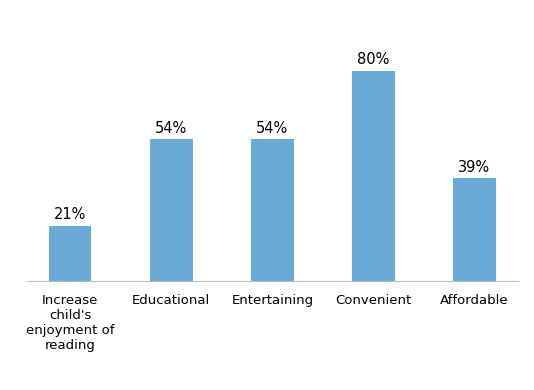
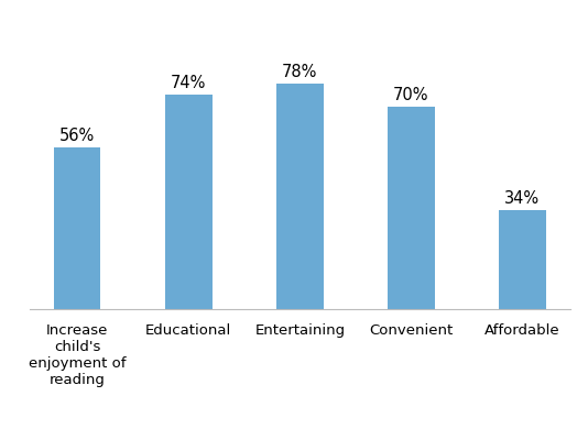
Increase child's enjoyment of reading: 21% -> 56%
Educational: 54% -> 74%
Entertaining: 54% -> 78%
Convenient: 80% -> 70%
Affordable: 39% -> 34%
